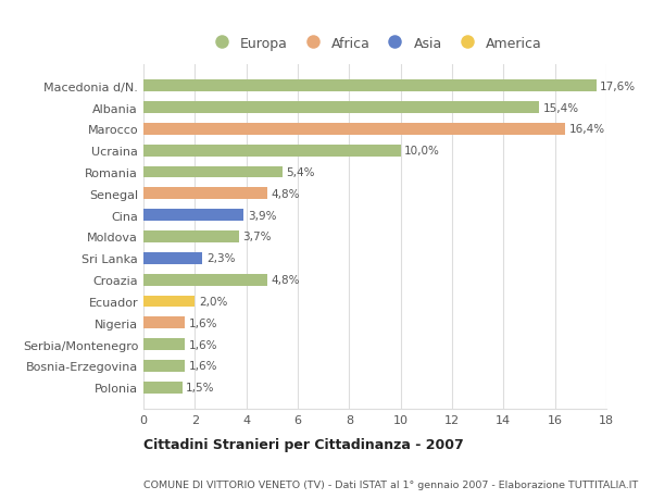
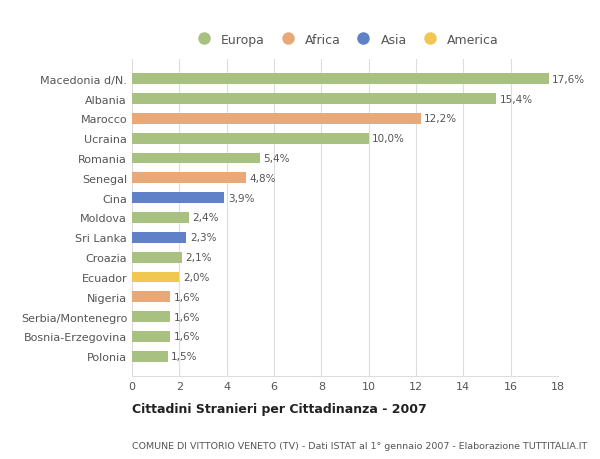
Marocco: 16,4% -> 12,2%
Moldova: 3,7% -> 2,4%
Croazia: 4,8% -> 2,1%
